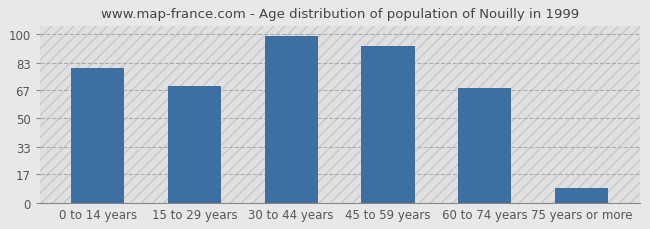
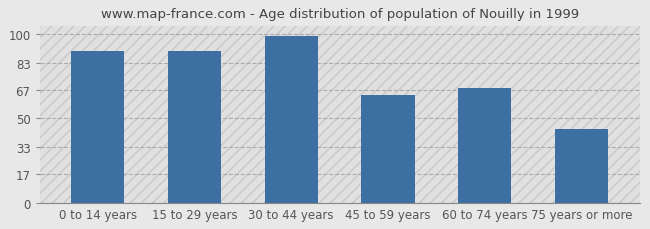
0 to 14 years: 80 -> 90
15 to 29 years: 69 -> 90
45 to 59 years: 93 -> 64
75 years or more: 9 -> 44
